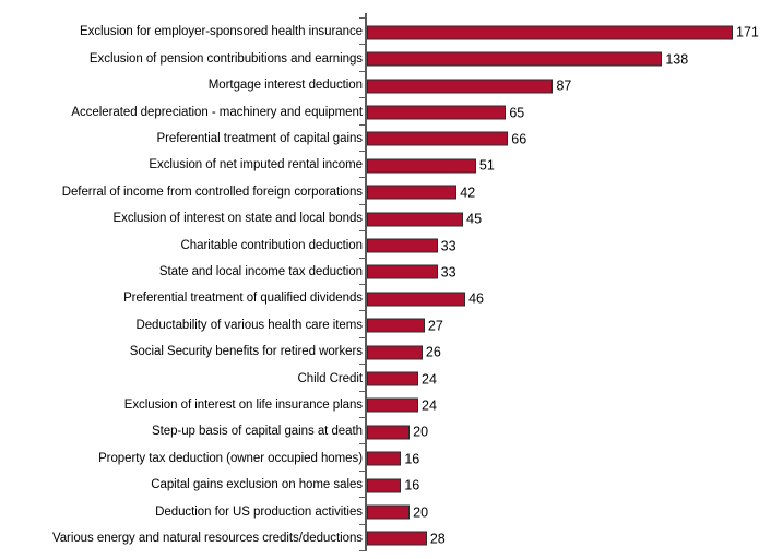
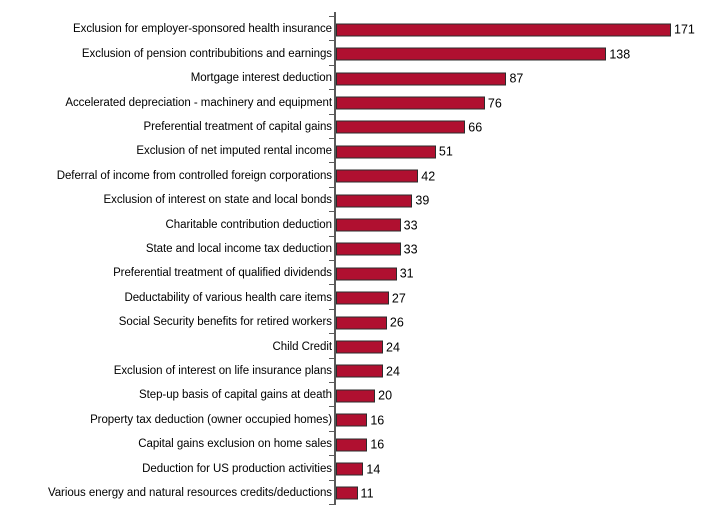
Accelerated depreciation - machinery and equipment: 65 -> 76
Exclusion of interest on state and local bonds: 45 -> 39
Preferential treatment of qualified dividends: 46 -> 31
Deduction for US production activities: 20 -> 14
Various energy and natural resources credits/deductions: 28 -> 11
